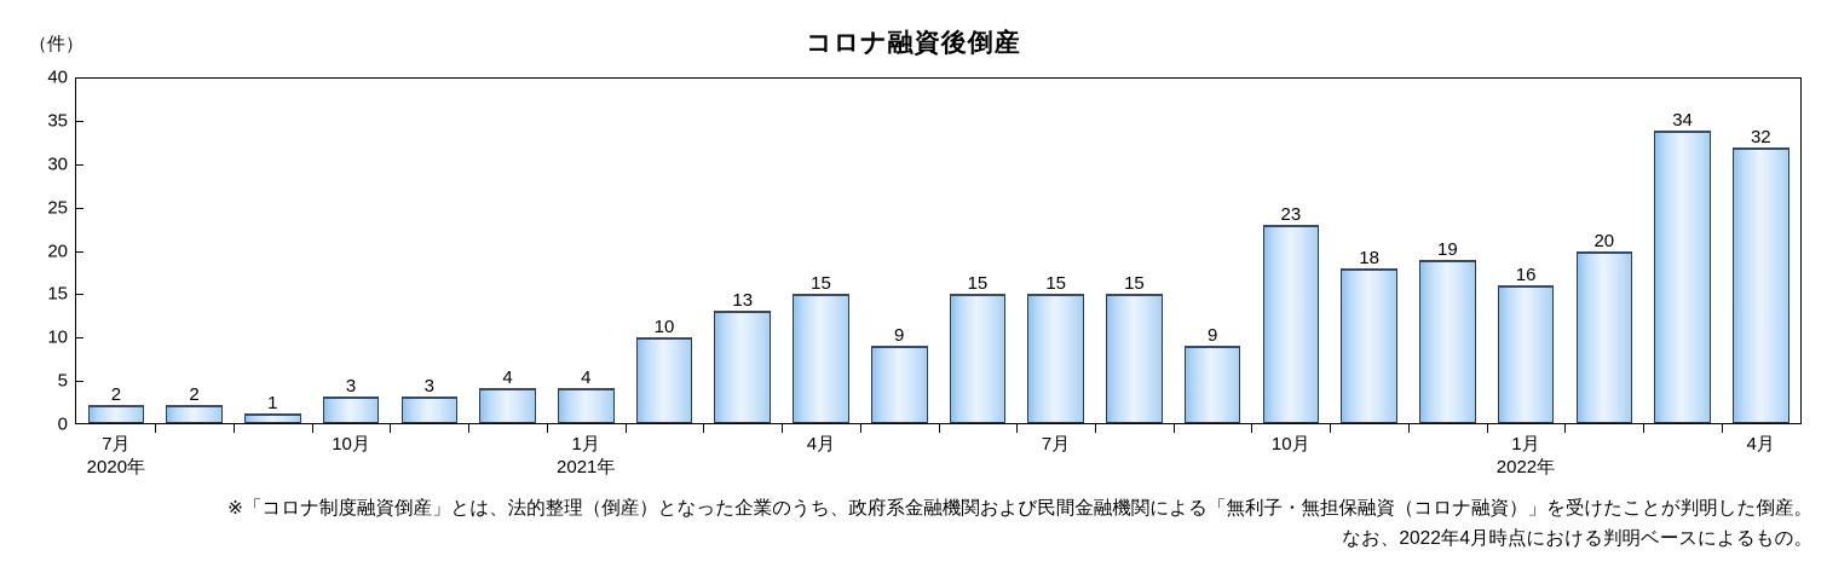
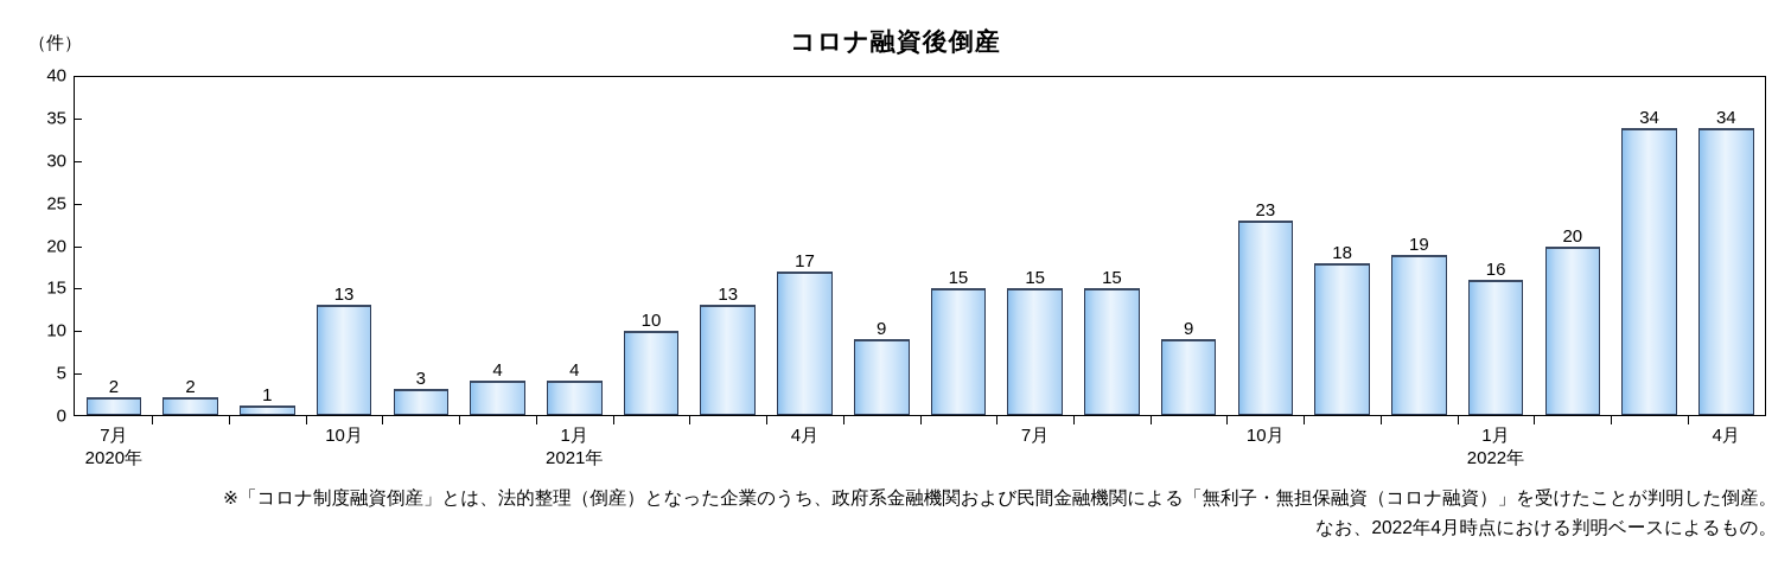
2020年10月: 3 -> 13
2021年4月: 15 -> 17
2022年4月: 32 -> 34
